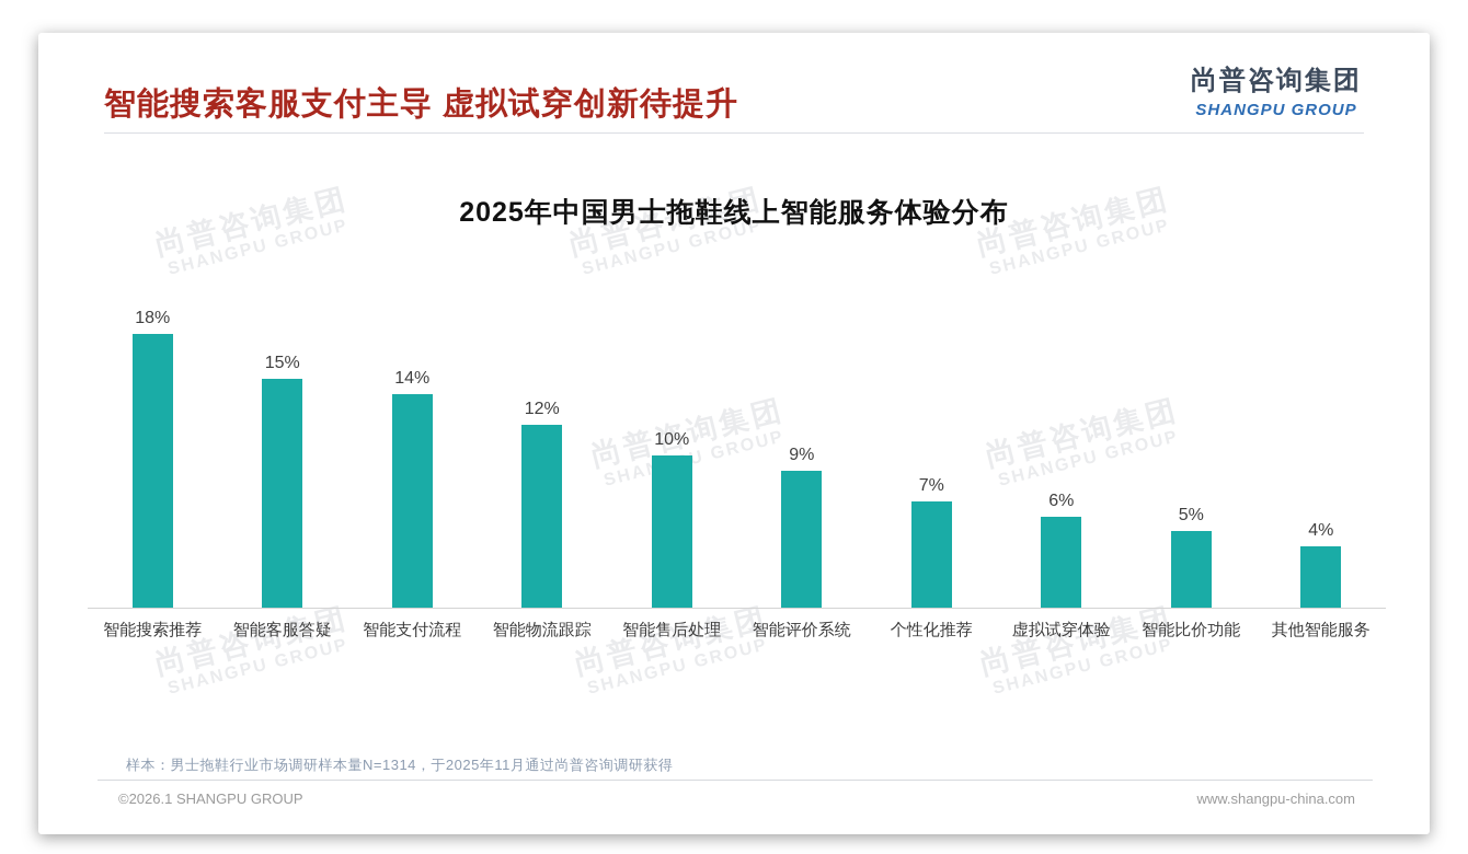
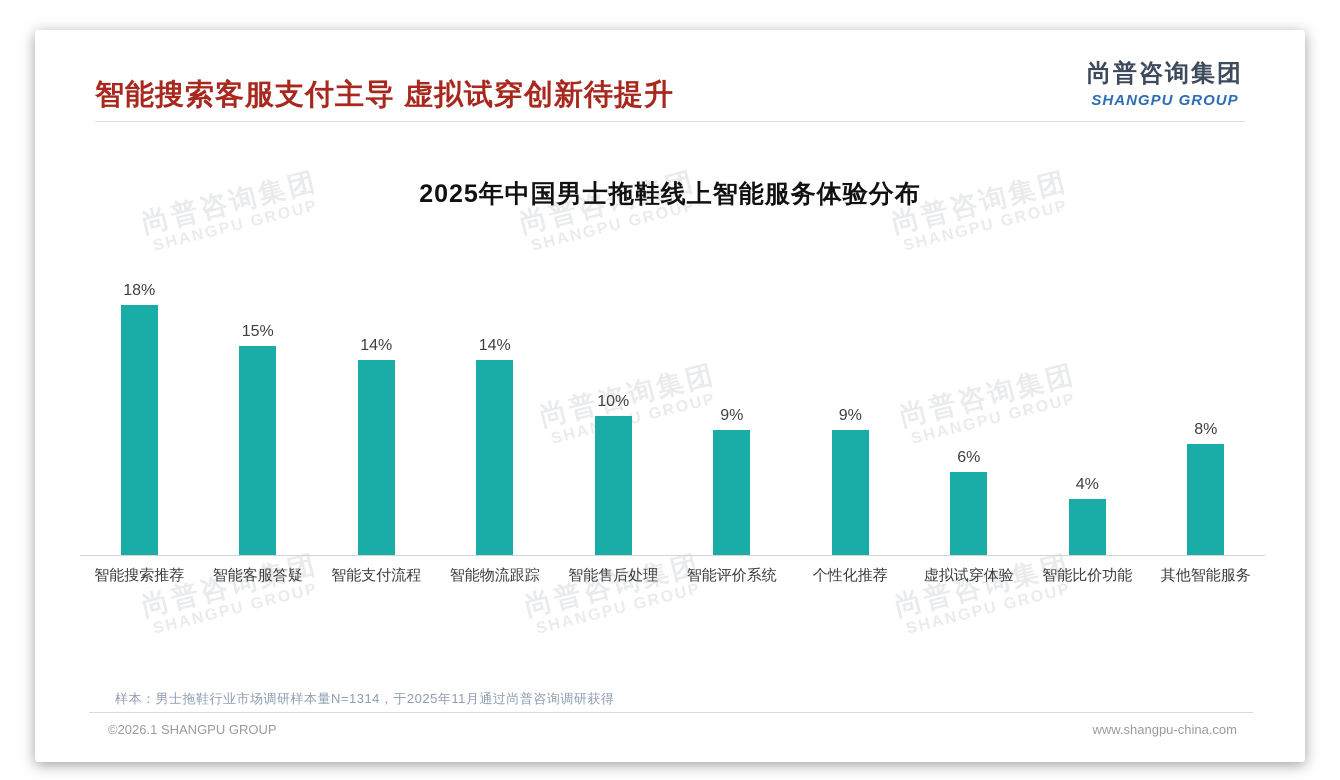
智能物流跟踪: 12% -> 14%
个性化推荐: 7% -> 9%
智能比价功能: 5% -> 4%
其他智能服务: 4% -> 8%
